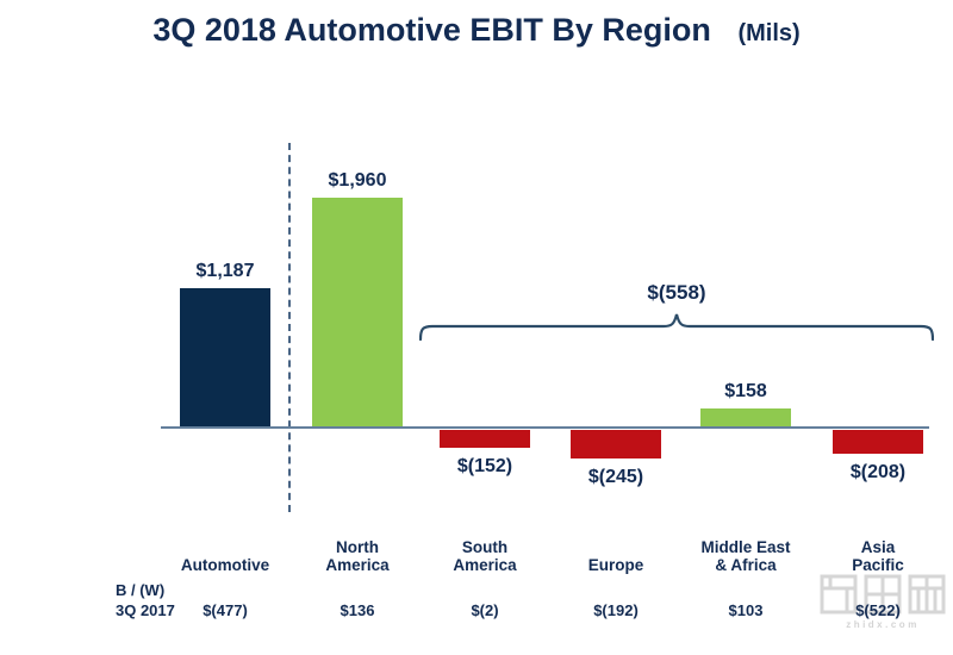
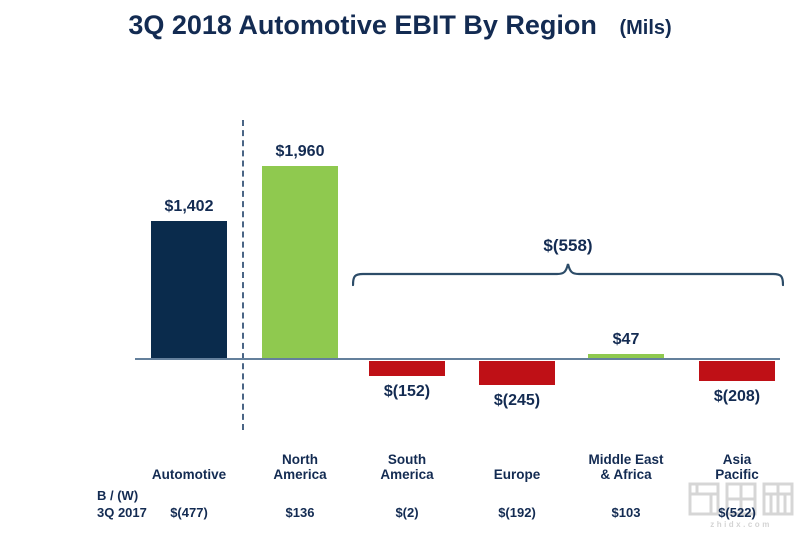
Automotive: $1,187 -> $1,402
Middle East & Africa: $158 -> $47
